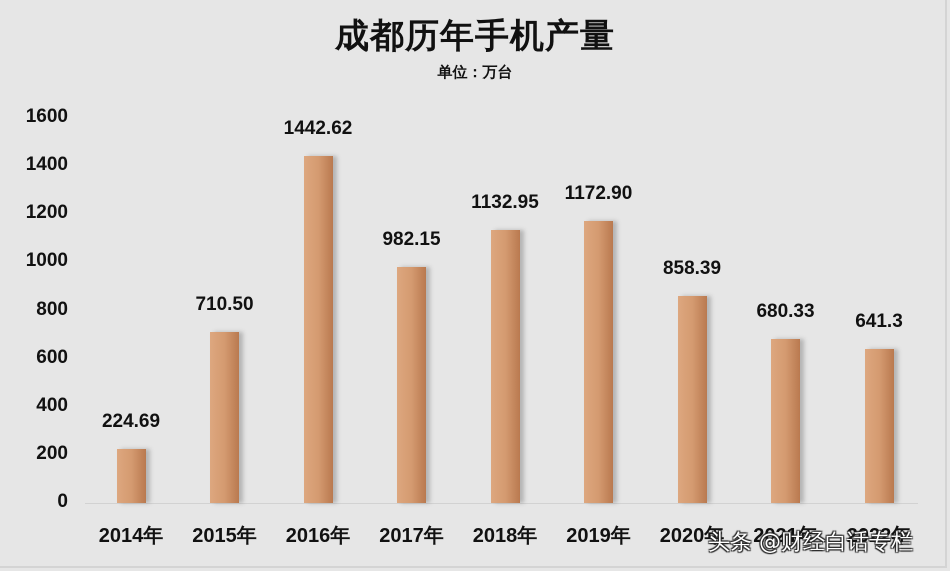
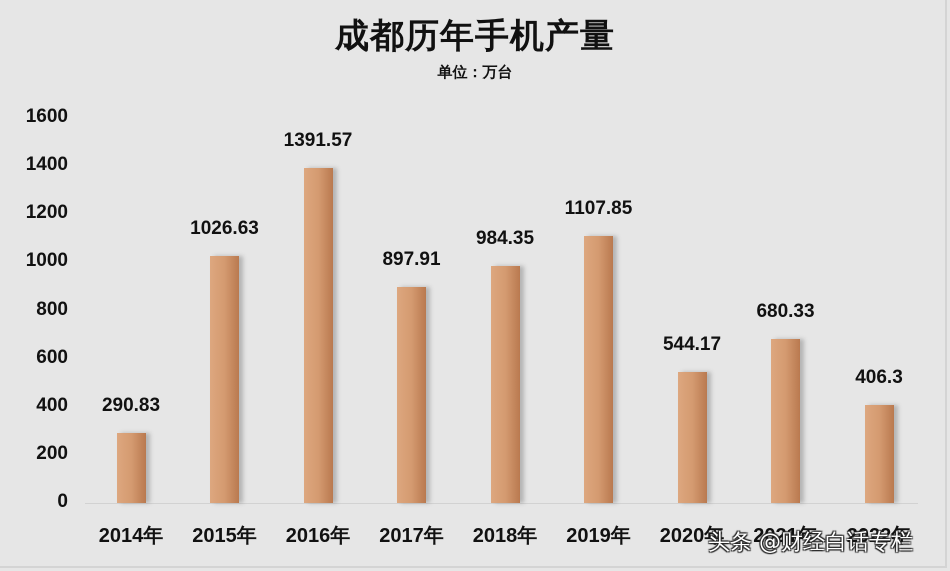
2014年: 224.69 -> 290.83
2015年: 710.50 -> 1026.63
2016年: 1442.62 -> 1391.57
2017年: 982.15 -> 897.91
2018年: 1132.95 -> 984.35
2019年: 1172.90 -> 1107.85
2020年: 858.39 -> 544.17
2022年: 641.3 -> 406.3
